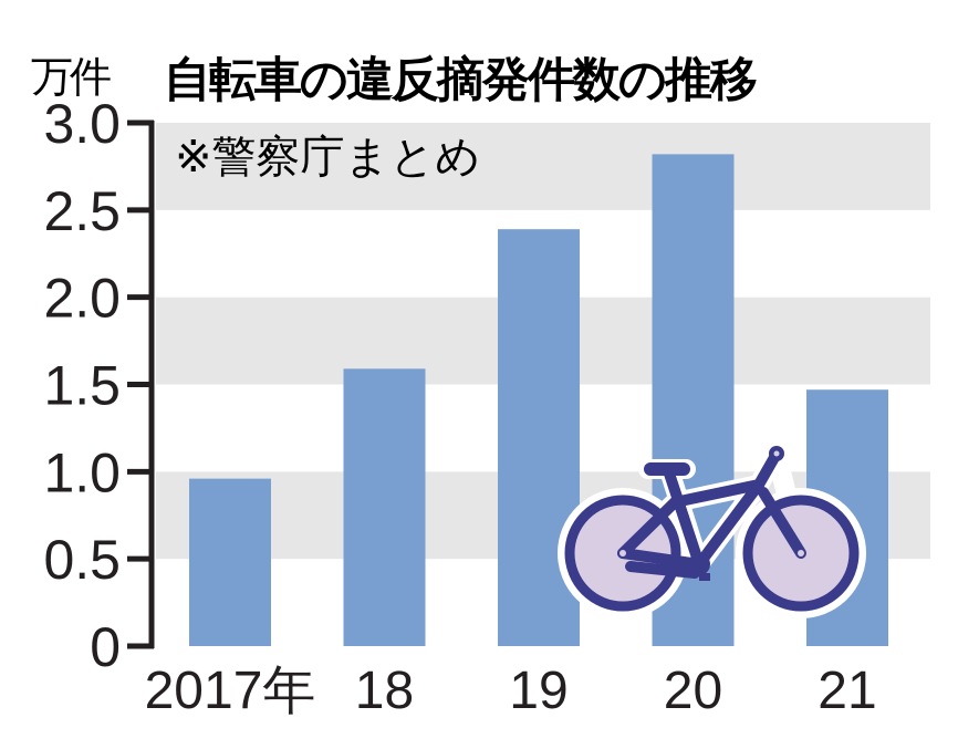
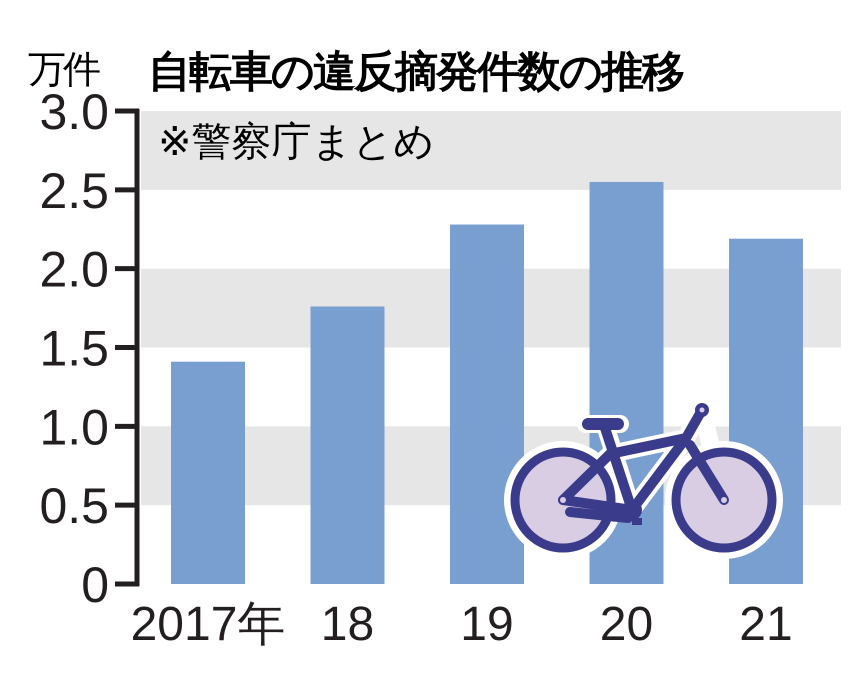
2017年: 0.96 -> 1.41
18: 1.59 -> 1.76
19: 2.39 -> 2.28
20: 2.82 -> 2.55
21: 1.47 -> 2.19
